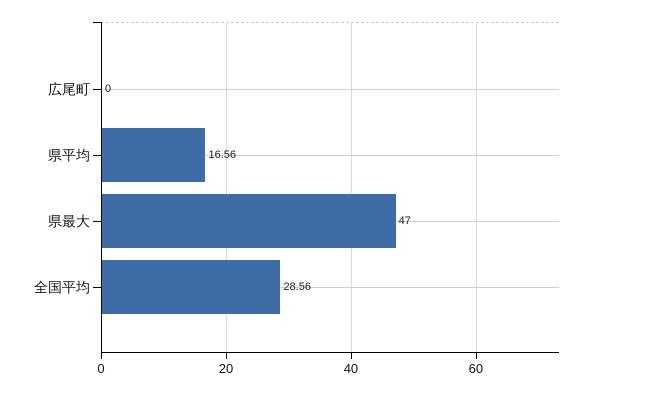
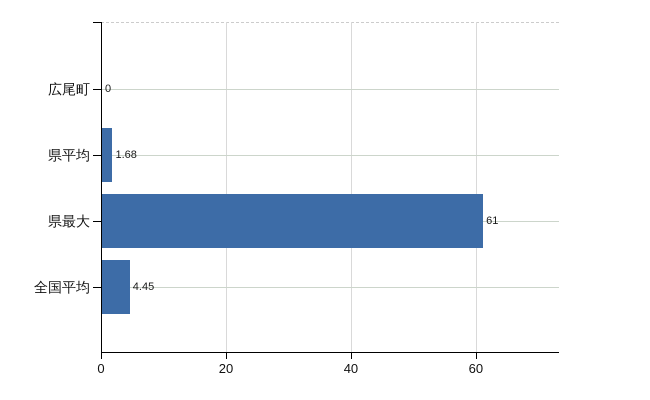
県平均: 16.56 -> 1.68
県最大: 47 -> 61
全国平均: 28.56 -> 4.45
